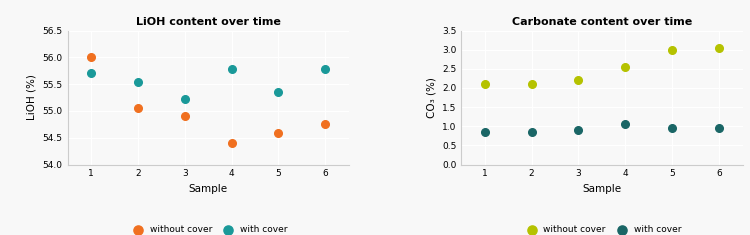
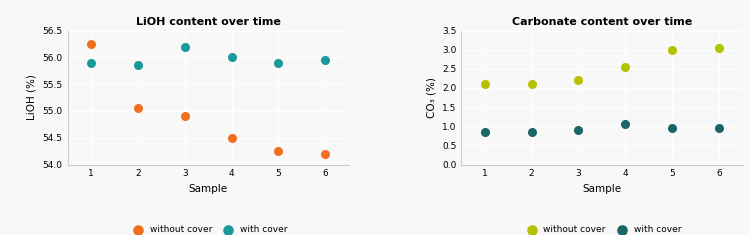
LiOH content over time/without cover/1: 56.00 -> 56.25
LiOH content over time/with cover/1: 55.70 -> 55.90
LiOH content over time/with cover/2: 55.54 -> 55.85
LiOH content over time/with cover/3: 55.22 -> 56.20
LiOH content over time/without cover/4: 54.40 -> 54.50
LiOH content over time/with cover/4: 55.78 -> 56.00
LiOH content over time/without cover/5: 54.58 -> 54.25
LiOH content over time/with cover/5: 55.36 -> 55.90
LiOH content over time/without cover/6: 54.76 -> 54.20
LiOH content over time/with cover/6: 55.78 -> 55.95
